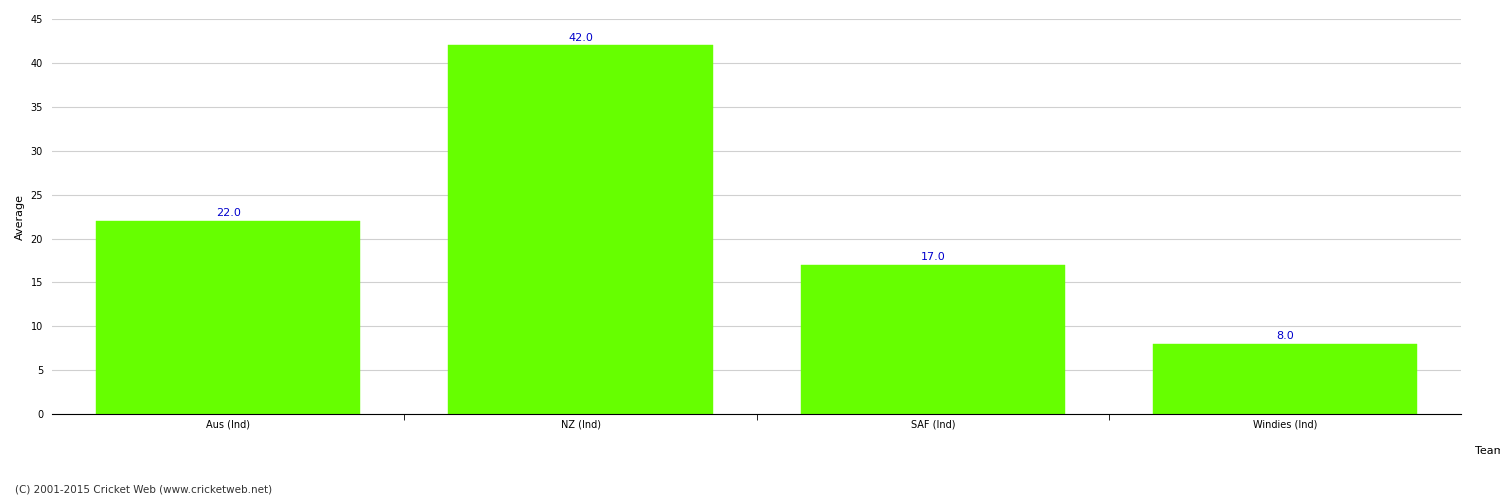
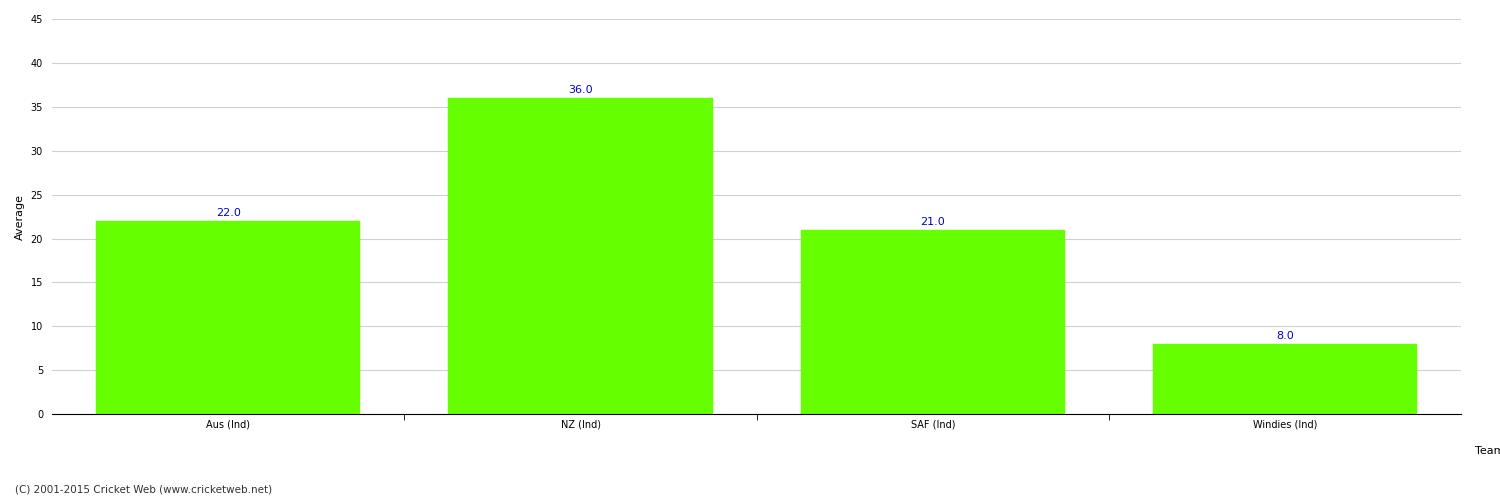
NZ (Ind): 42.0 -> 36.0
SAF (Ind): 17.0 -> 21.0
